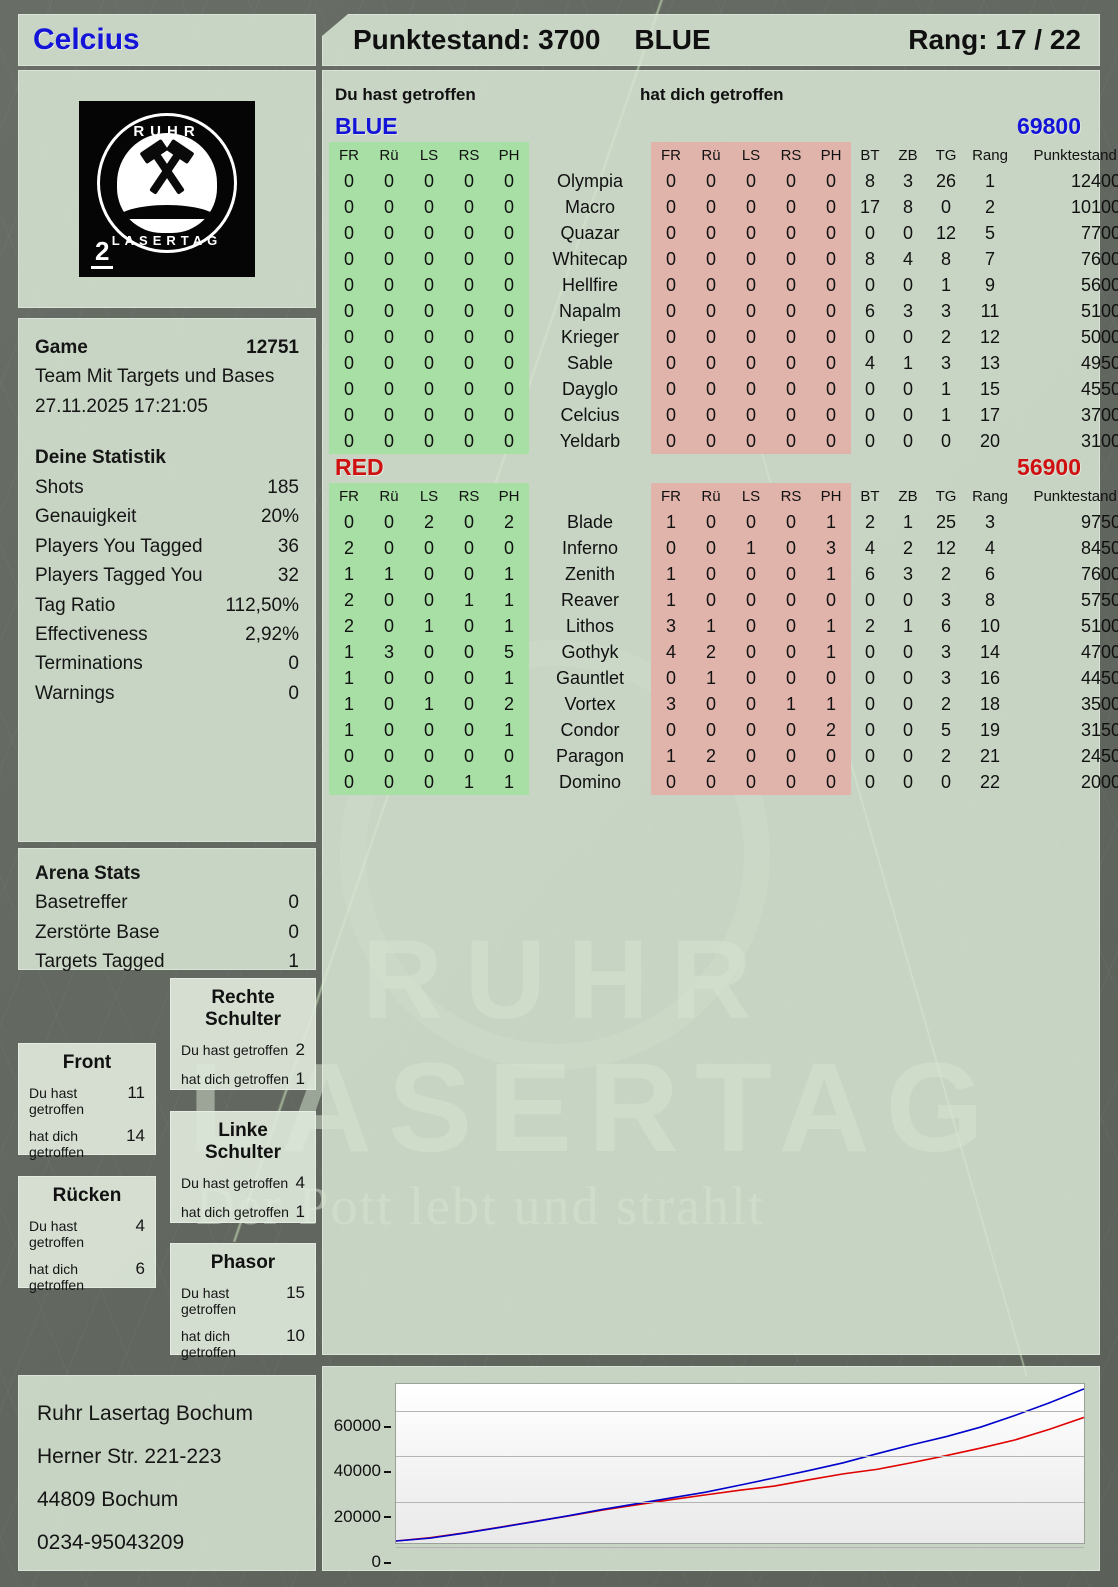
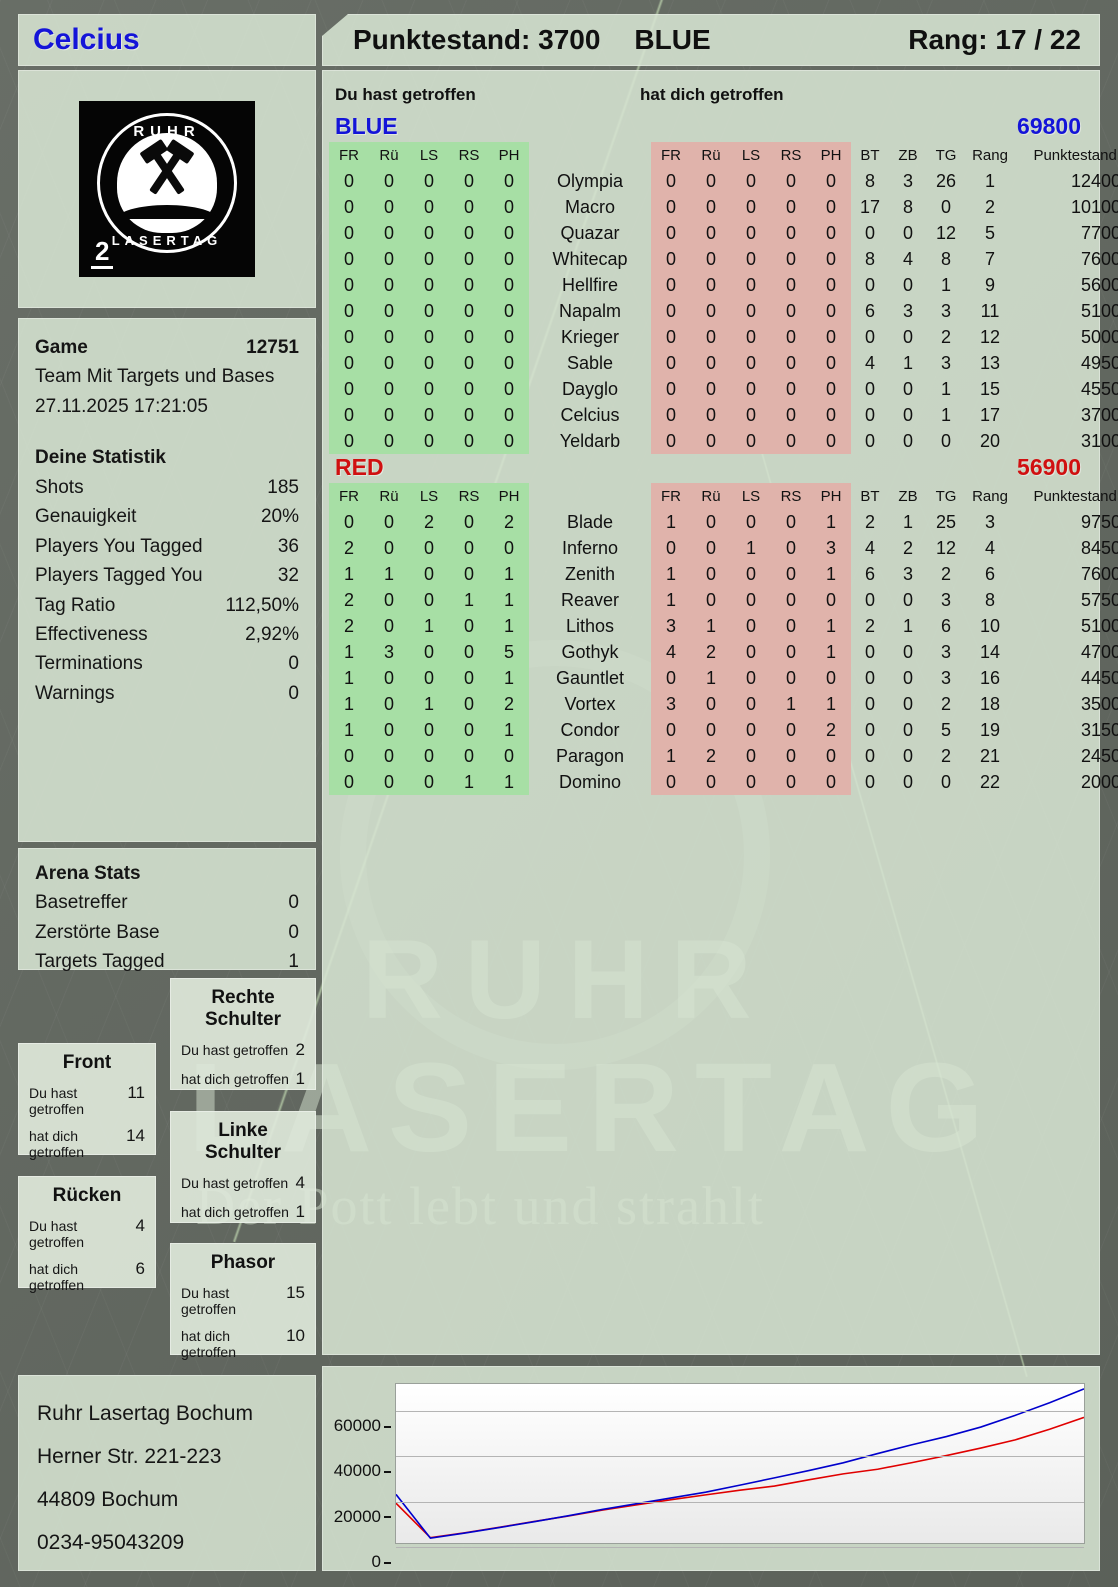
BLUE/0: 1000 -> 22000
RED/0: 1000 -> 18000
